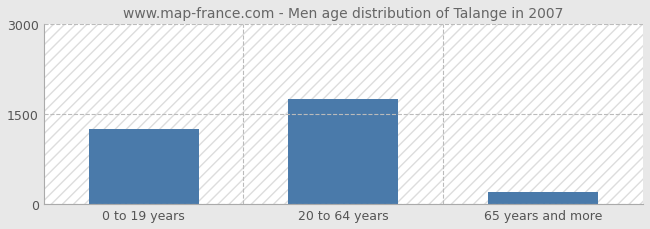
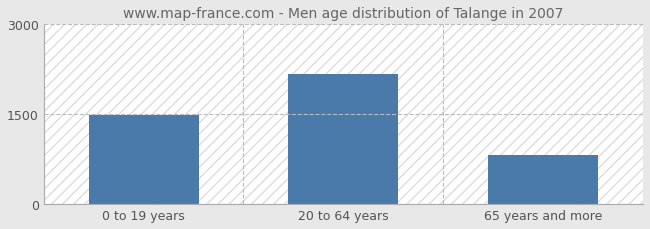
0 to 19 years: 1250 -> 1480
20 to 64 years: 1750 -> 2160
65 years and more: 200 -> 820
